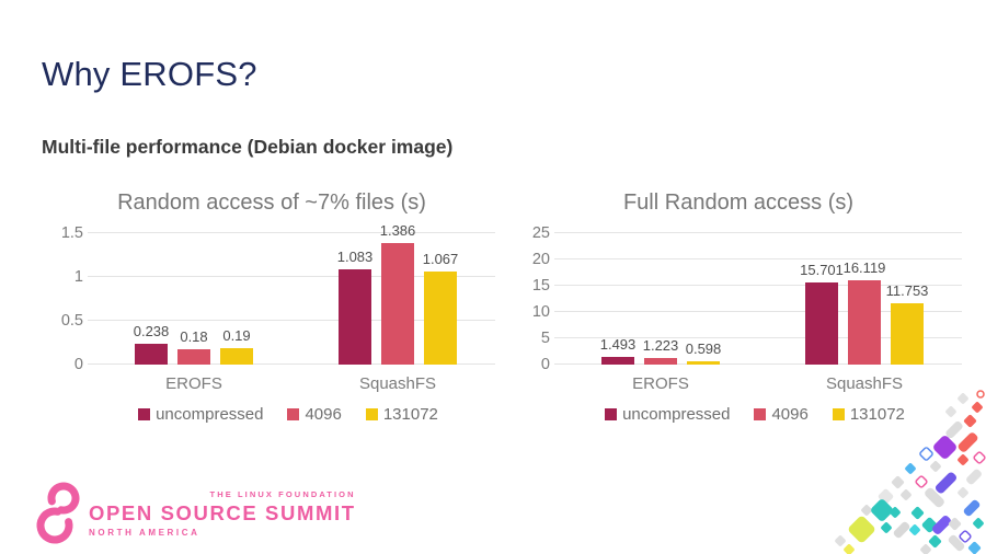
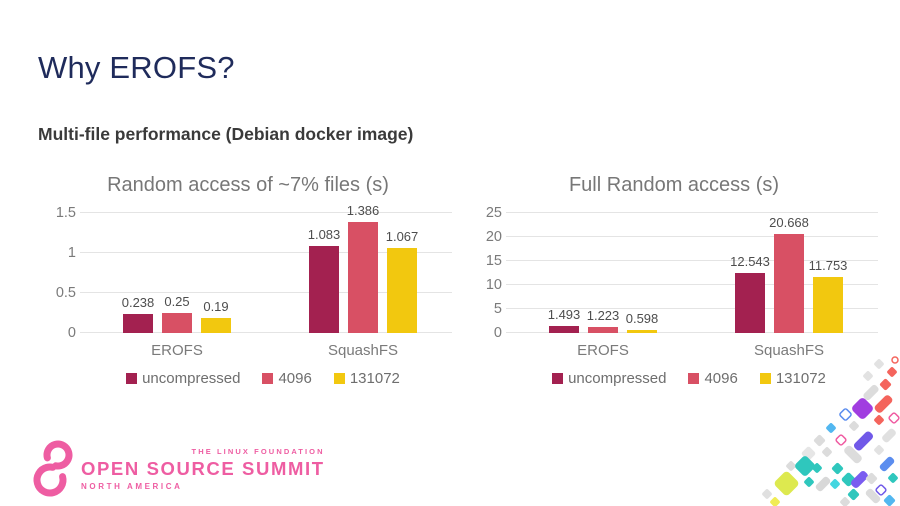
Random access of ~7% files (s)/4096/EROFS: 0.18 -> 0.25
Full Random access (s)/uncompressed/SquashFS: 15.701 -> 12.543
Full Random access (s)/4096/SquashFS: 16.119 -> 20.668
